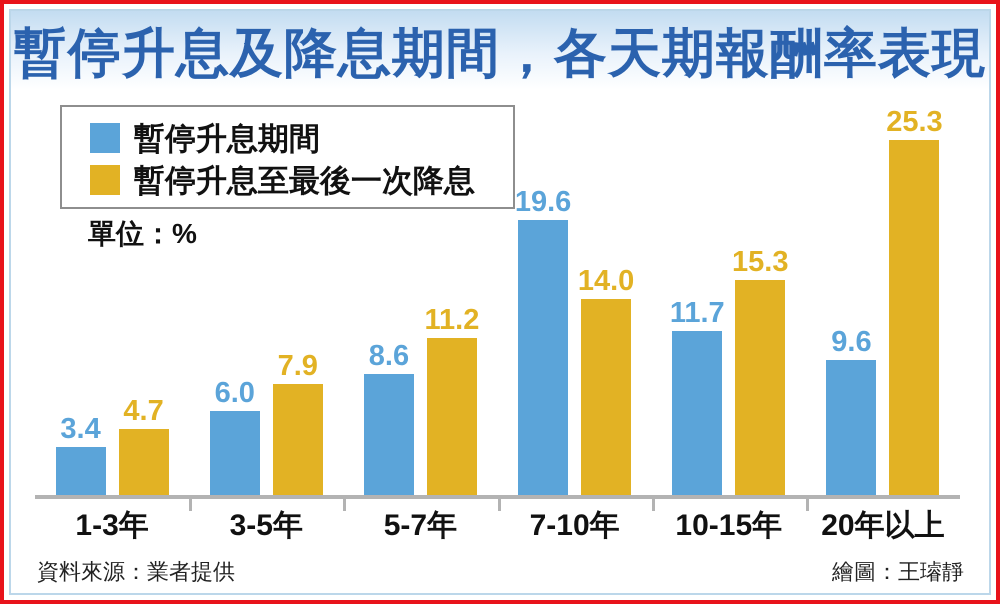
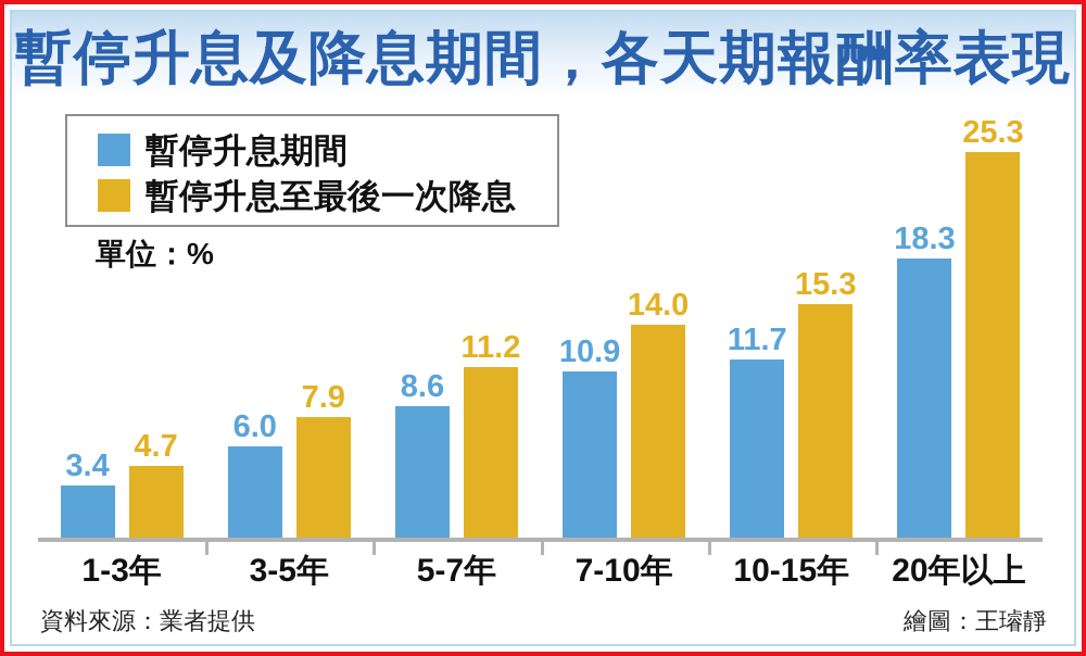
暫停升息期間/7-10年: 19.6 -> 10.9
暫停升息期間/20年以上: 9.6 -> 18.3
